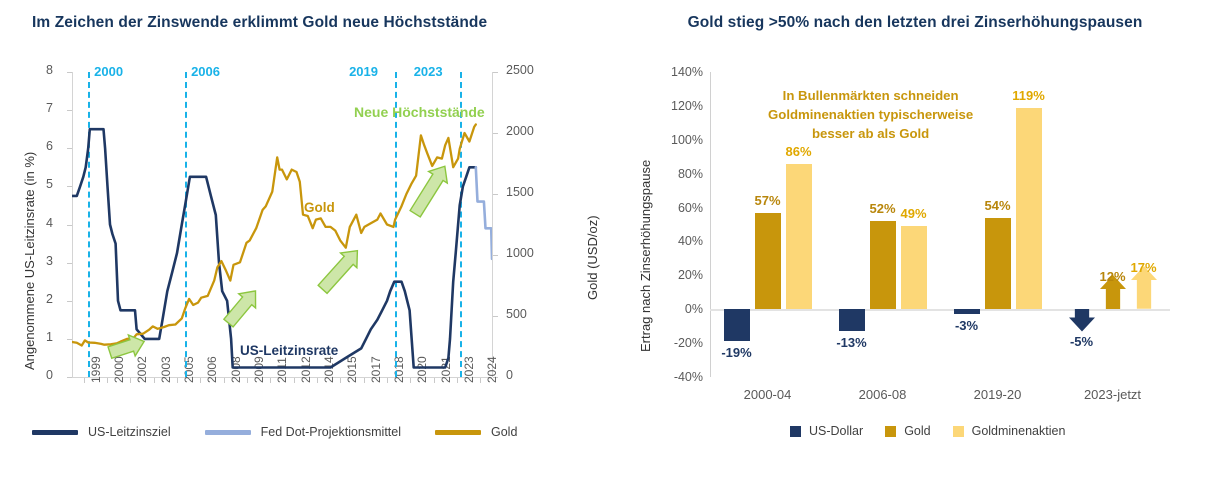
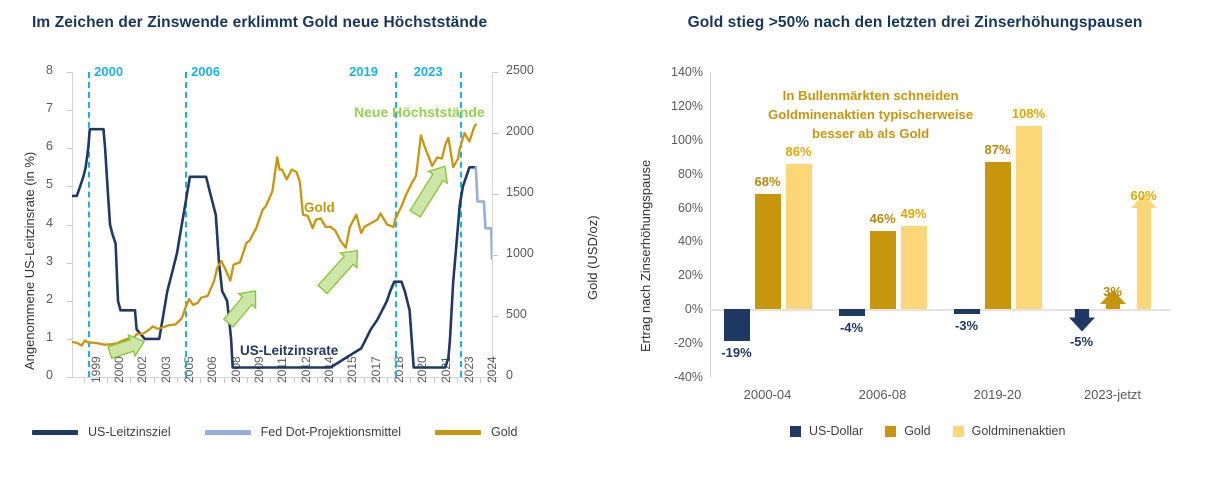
Gold stieg >50% nach den letzten drei Zinserhöhungspausen/Gold/2000-04: 57% -> 68%
Gold stieg >50% nach den letzten drei Zinserhöhungspausen/US-Dollar/2006-08: -13% -> -4%
Gold stieg >50% nach den letzten drei Zinserhöhungspausen/Gold/2006-08: 52% -> 46%
Gold stieg >50% nach den letzten drei Zinserhöhungspausen/Gold/2019-20: 54% -> 87%
Gold stieg >50% nach den letzten drei Zinserhöhungspausen/Goldminenaktien/2019-20: 119% -> 108%
Gold stieg >50% nach den letzten drei Zinserhöhungspausen/Gold/2023-jetzt: 12% -> 3%
Gold stieg >50% nach den letzten drei Zinserhöhungspausen/Goldminenaktien/2023-jetzt: 17% -> 60%
